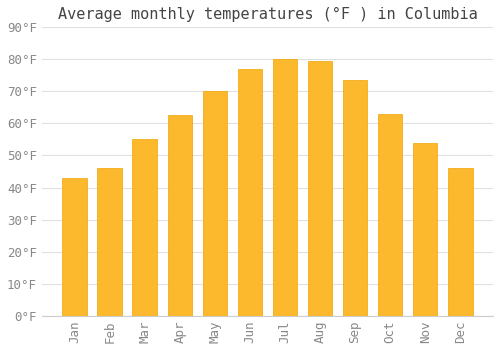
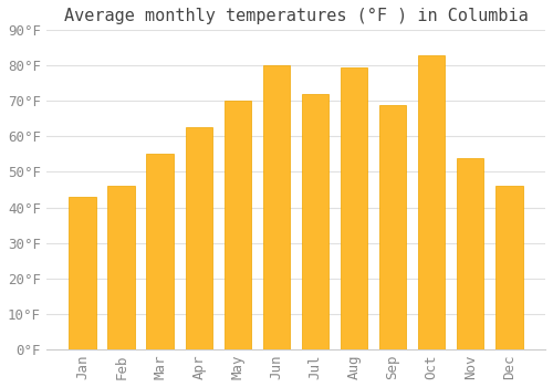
Jun: 77.0°F -> 80.0°F
Jul: 80.0°F -> 72.0°F
Sep: 73.5°F -> 69.0°F
Oct: 63.0°F -> 83.0°F
